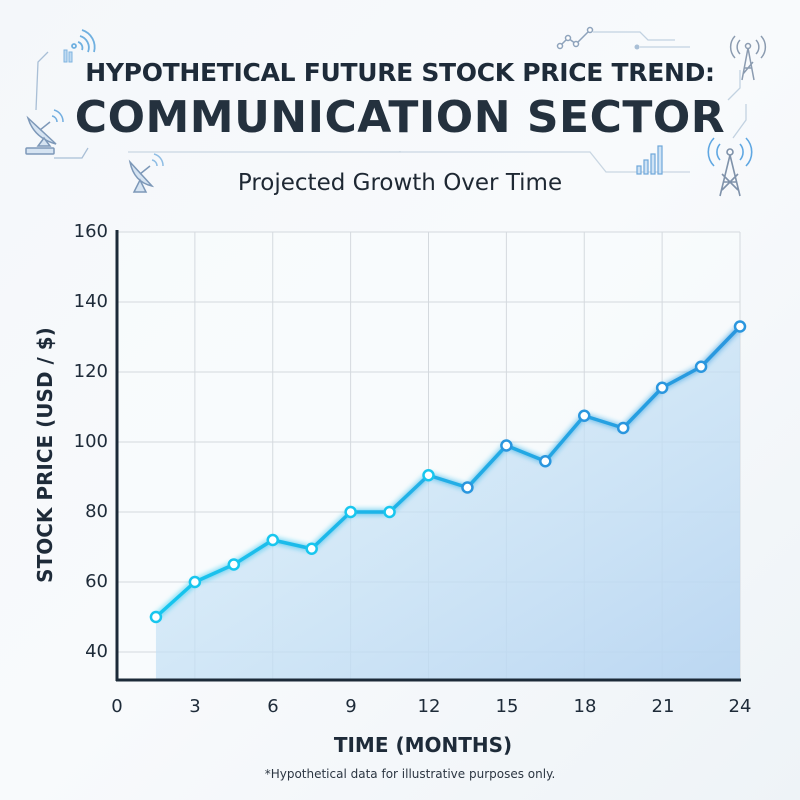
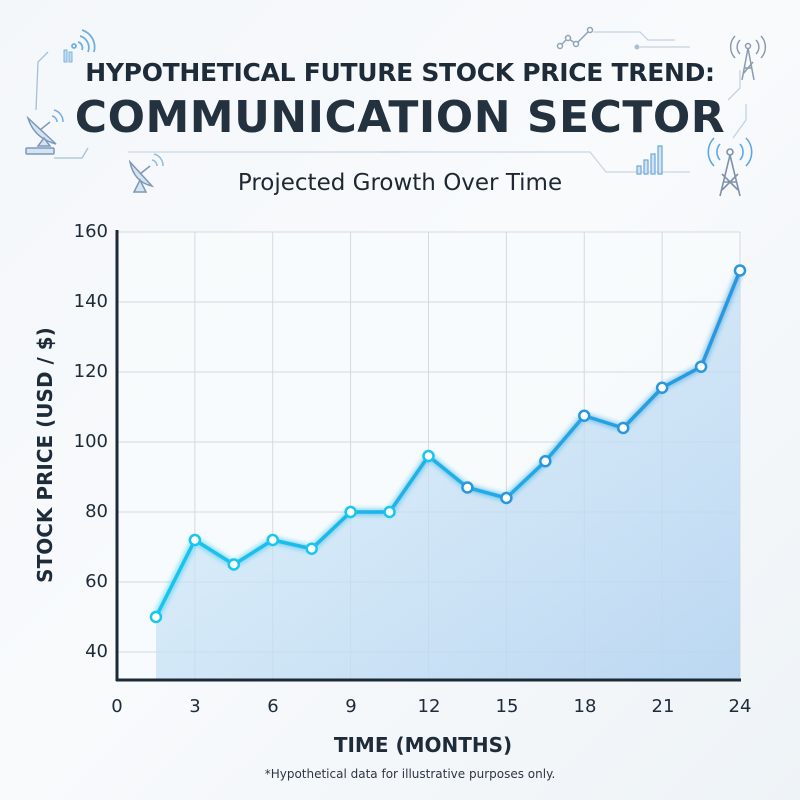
3: 60 -> 72
12: 90 -> 96
15: 99 -> 84
24: 133 -> 149
